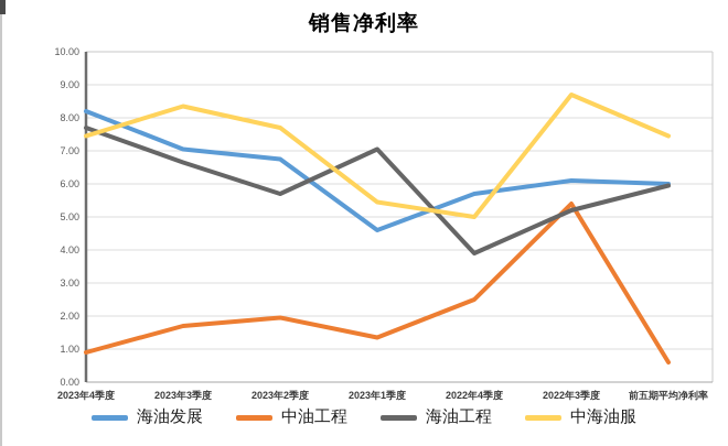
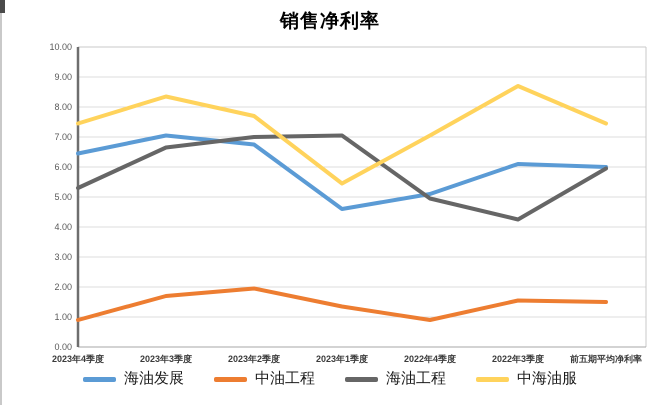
海油发展/2023年4季度: 8.2 -> 6.5
海油工程/2023年4季度: 7.7 -> 5.3
海油工程/2023年2季度: 5.7 -> 7.0
海油发展/2022年4季度: 5.7 -> 5.1
中油工程/2022年4季度: 2.5 -> 0.9
海油工程/2022年4季度: 3.9 -> 5.0
中海油服/2022年4季度: 5.0 -> 7.0
中油工程/2022年3季度: 5.4 -> 1.6
海油工程/2022年3季度: 5.2 -> 4.2
中油工程/前五期平均净利率: 0.6 -> 1.5
